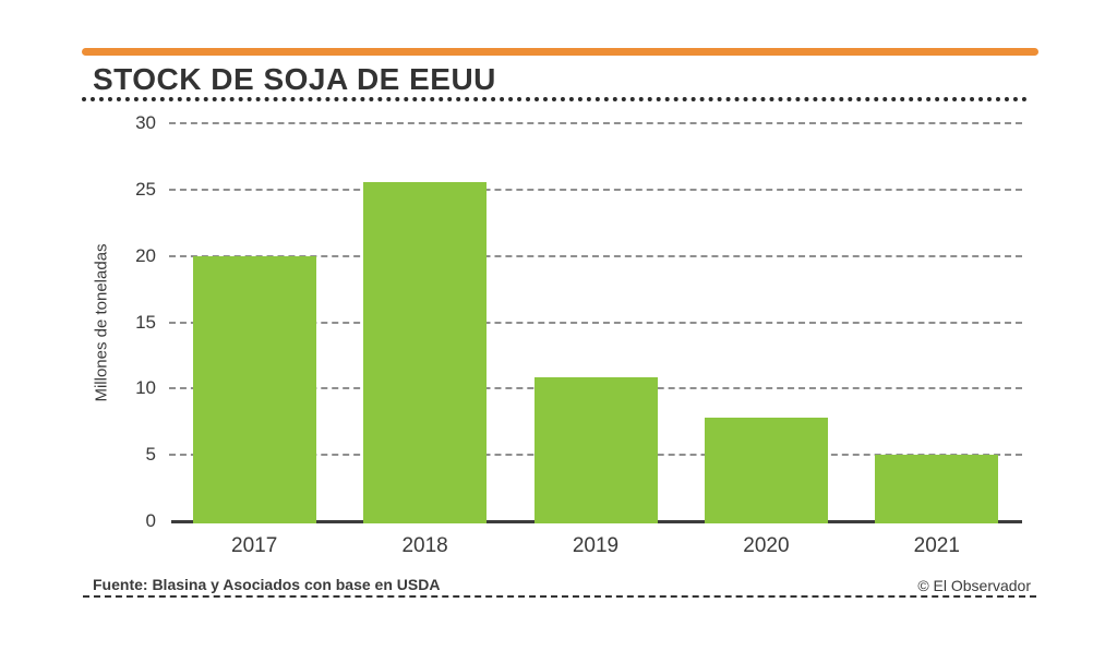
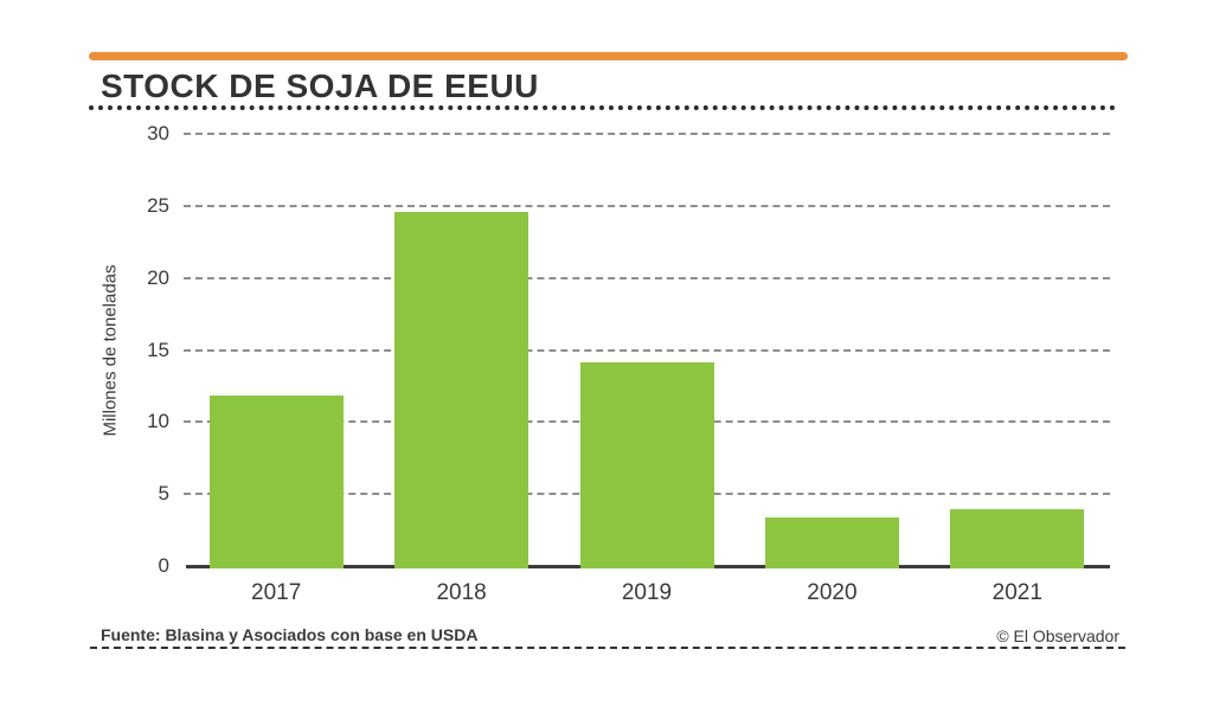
2017: 20.1 -> 12.0
2018: 25.7 -> 24.7
2019: 11.0 -> 14.3
2020: 8.0 -> 3.5
2021: 5.2 -> 4.1
